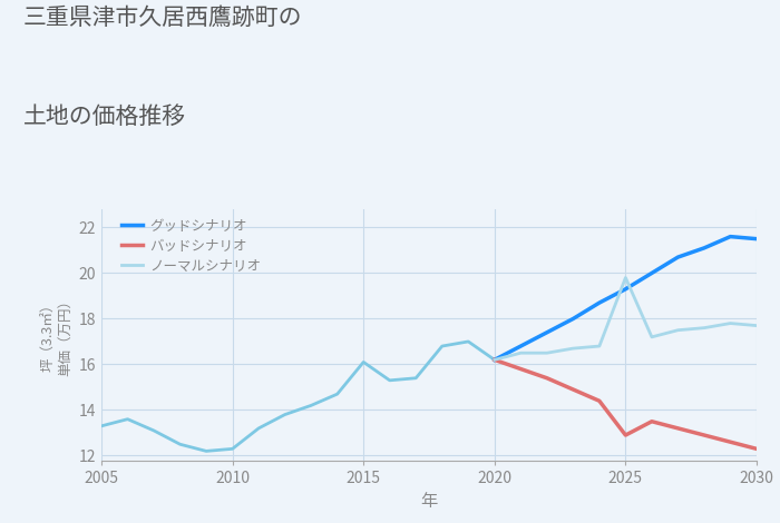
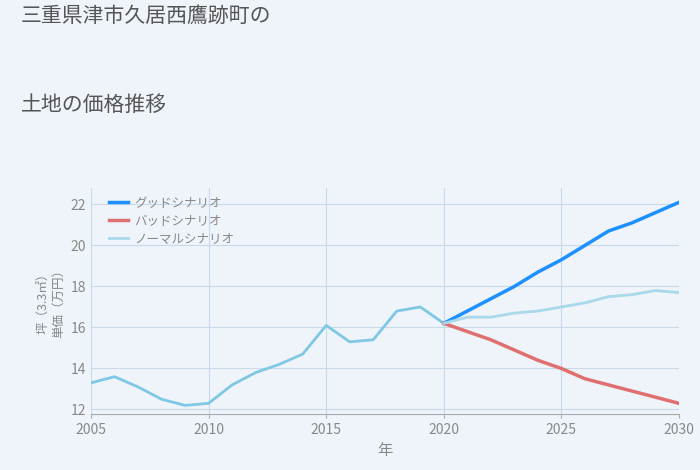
バッドシナリオ/2025: 12.9 -> 14.0
ノーマルシナリオ/2025: 19.8 -> 17.0
グッドシナリオ/2030: 21.5 -> 22.1
